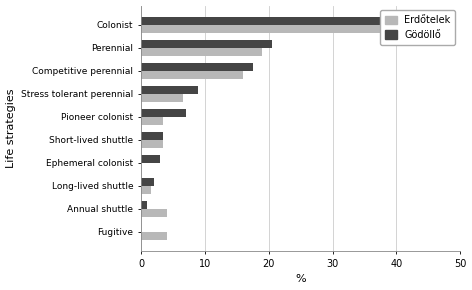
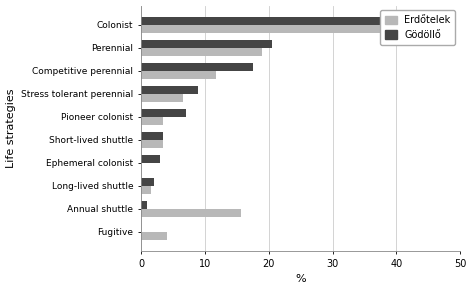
Erdőtelek/Competitive perennial: 16.0 -> 11.8
Erdőtelek/Annual shuttle: 4.0 -> 15.6
